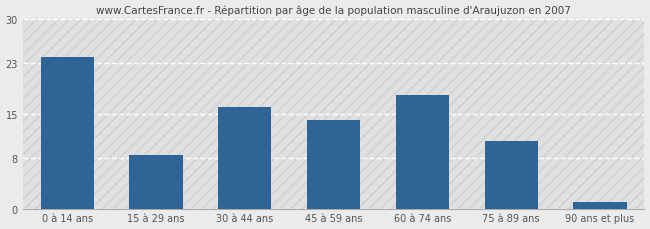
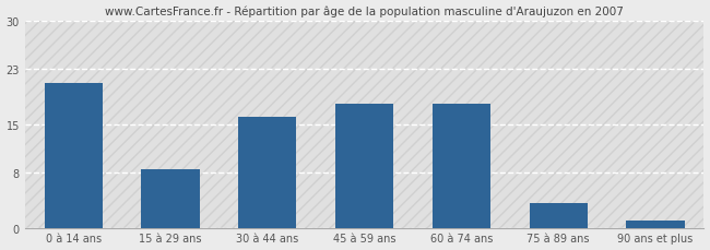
0 à 14 ans: 24.0 -> 21.0
45 à 59 ans: 14.0 -> 18.0
75 à 89 ans: 10.6 -> 3.5
